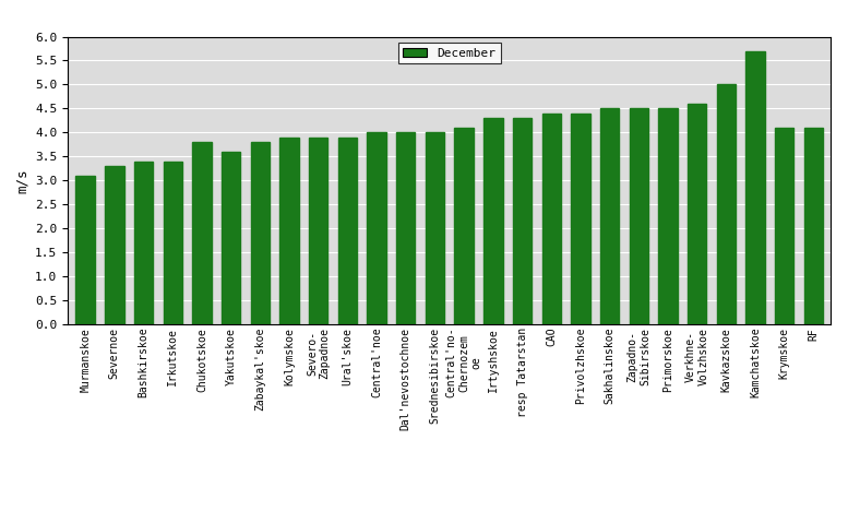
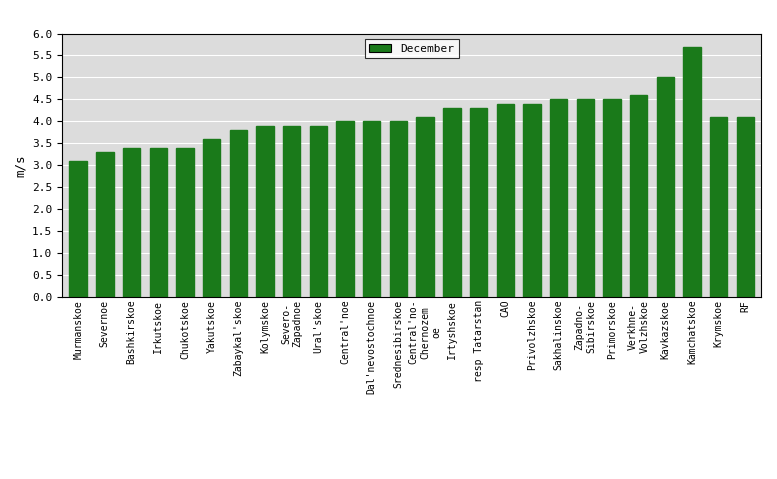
Chukotskoe: 3.8 -> 3.4
